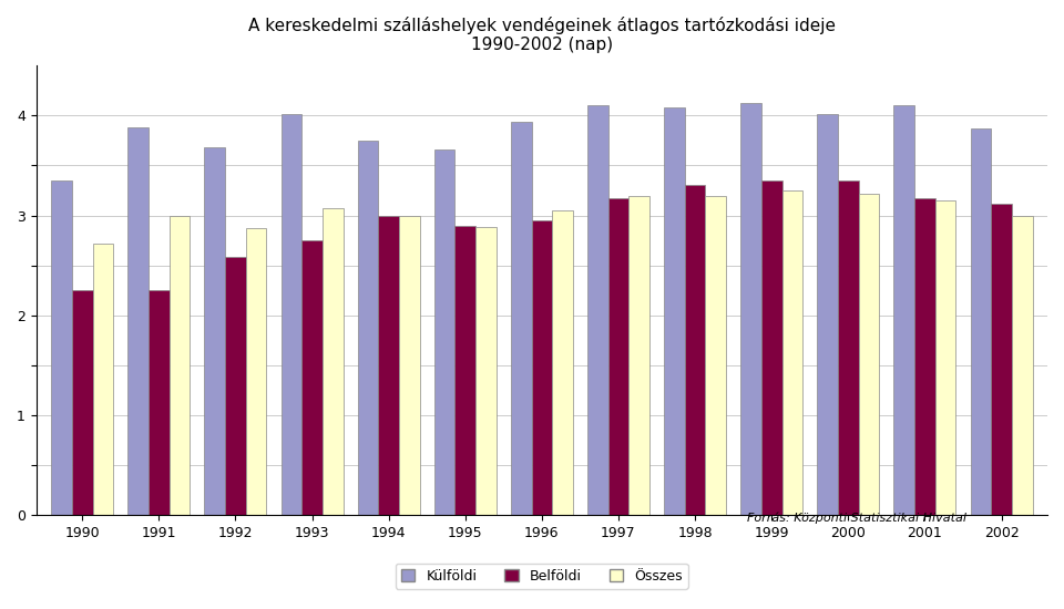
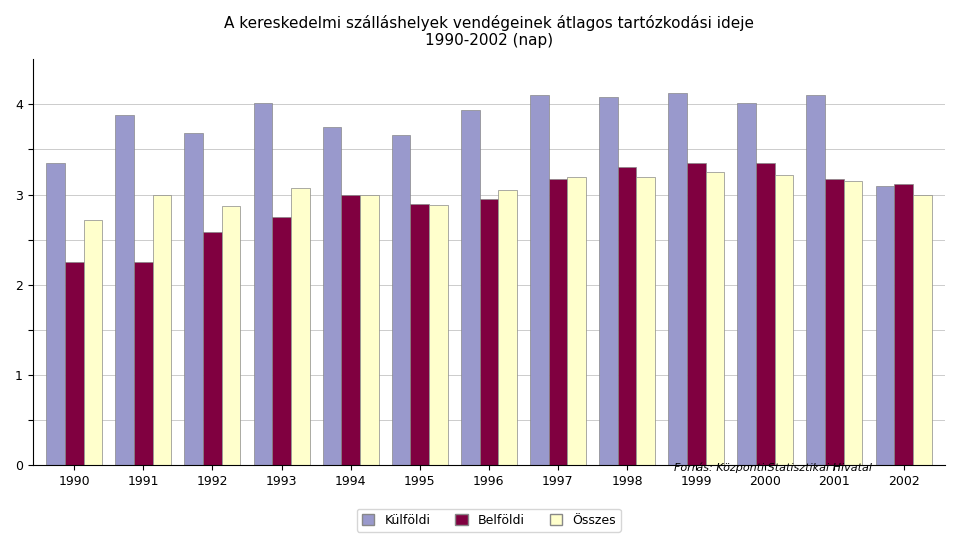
Külföldi/2002: 3.87 -> 3.10
